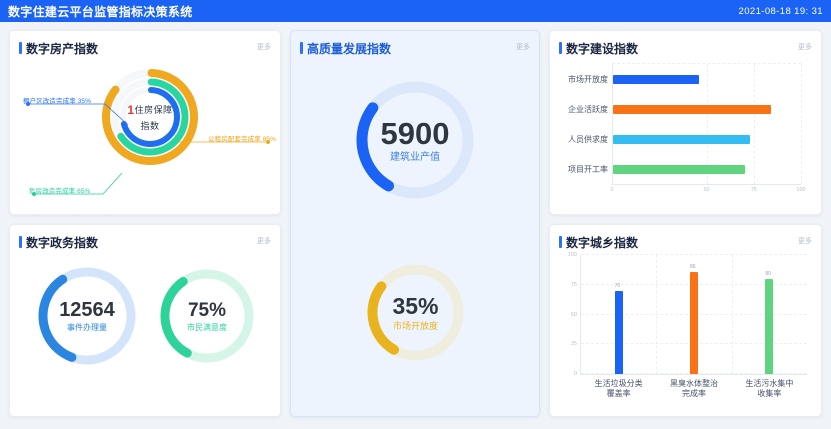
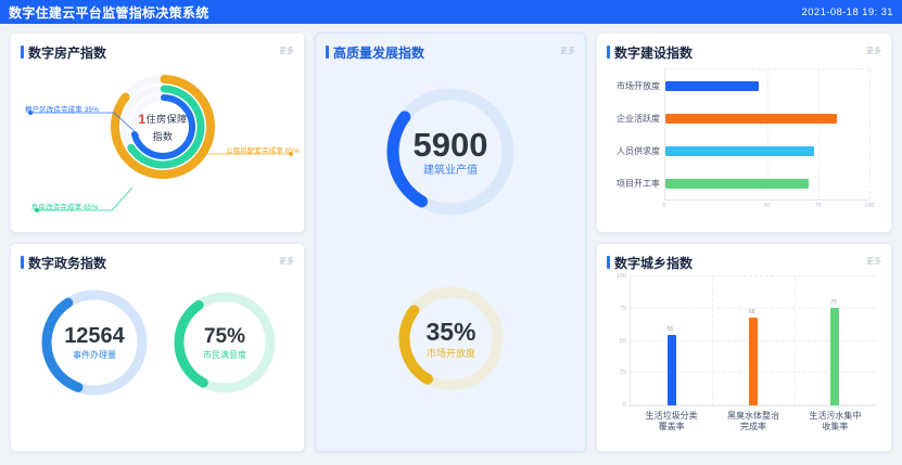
数字城乡指数/生活垃圾分类覆盖率: 70 -> 55
数字城乡指数/黑臭水体整治完成率: 86 -> 68
数字城乡指数/生活污水集中收集率: 80 -> 76
